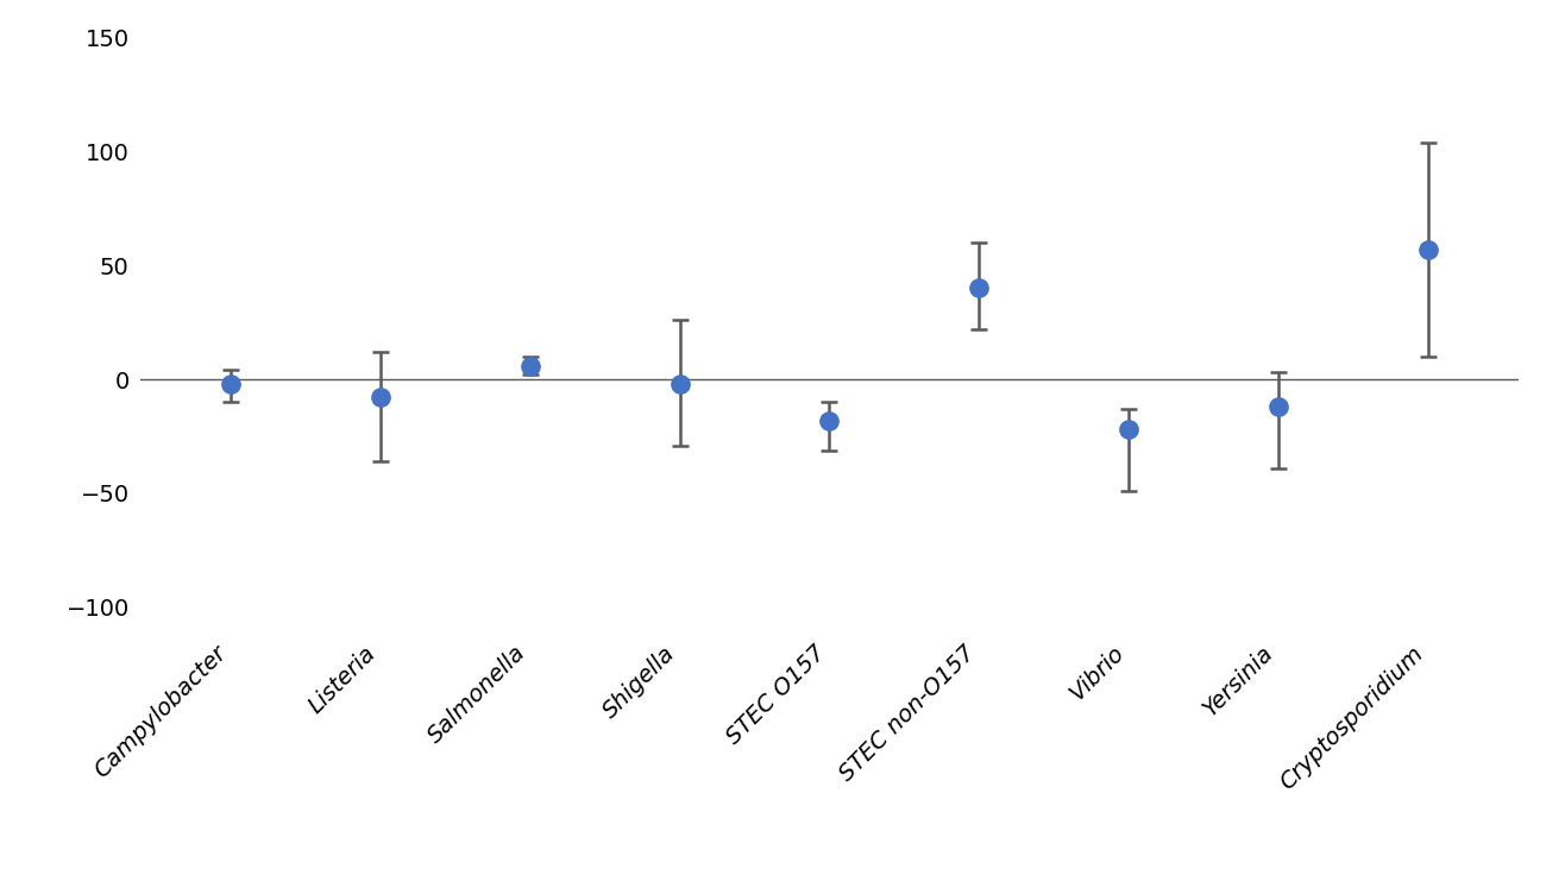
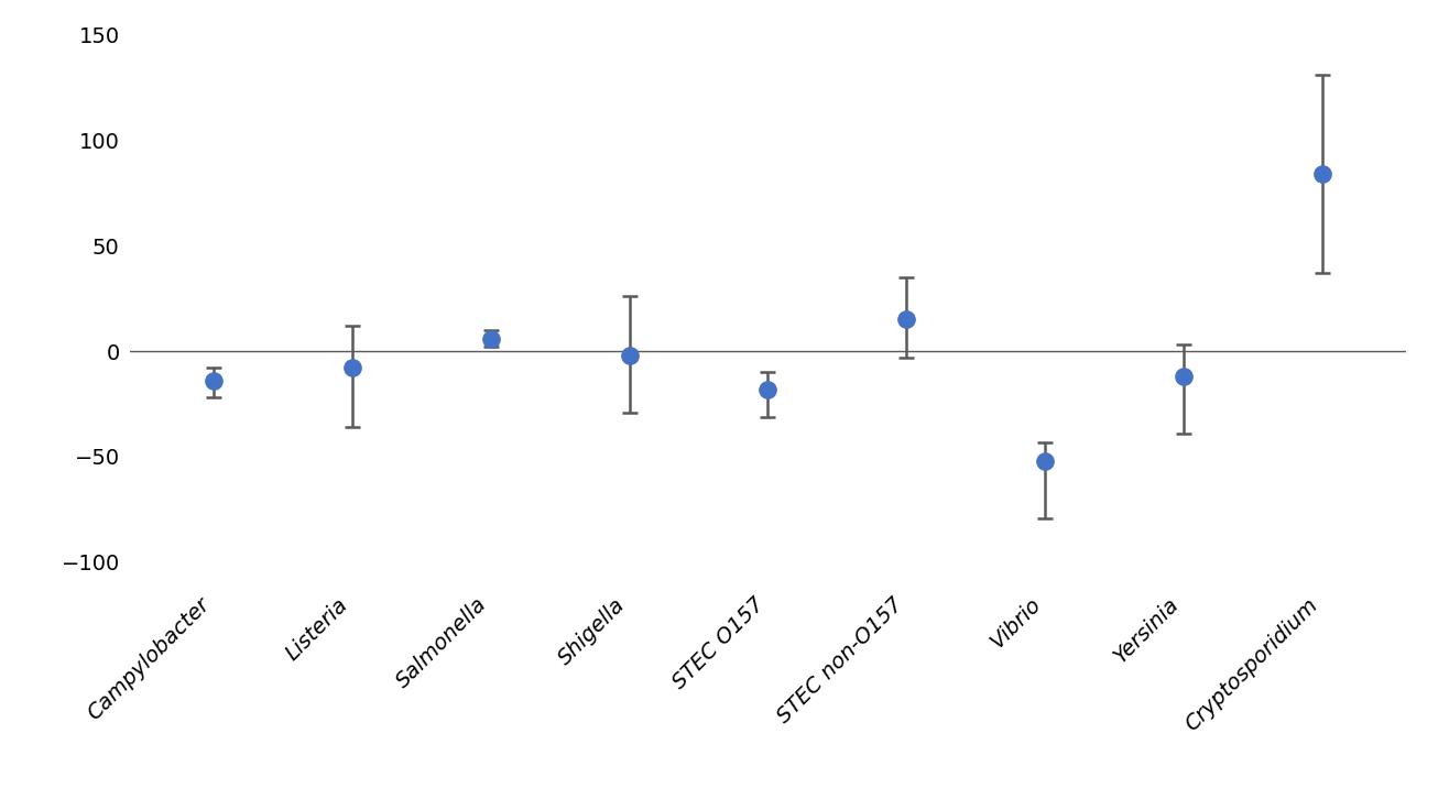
Campylobacter: -2 -> -14
STEC non-O157: 40 -> 15
Vibrio: -22 -> -52
Cryptosporidium: 57 -> 84
